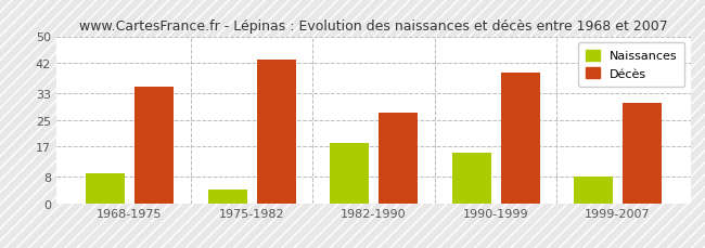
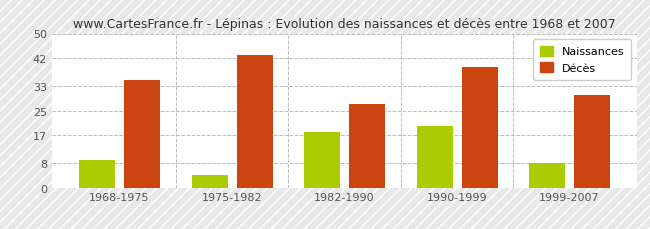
Naissances/1990-1999: 15 -> 20
